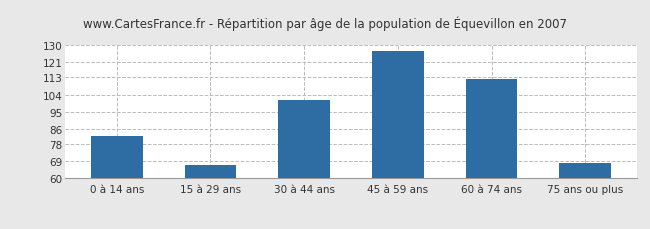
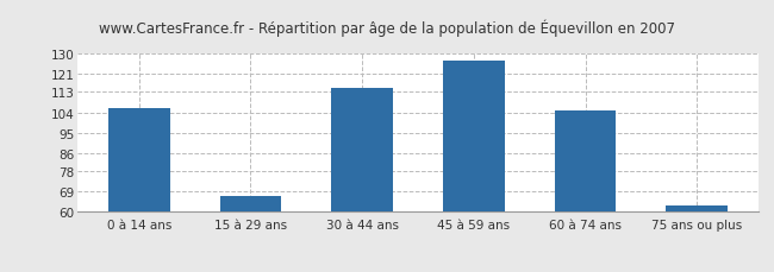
0 à 14 ans: 82 -> 106
30 à 44 ans: 101 -> 115
60 à 74 ans: 112 -> 105
75 ans ou plus: 68 -> 63
